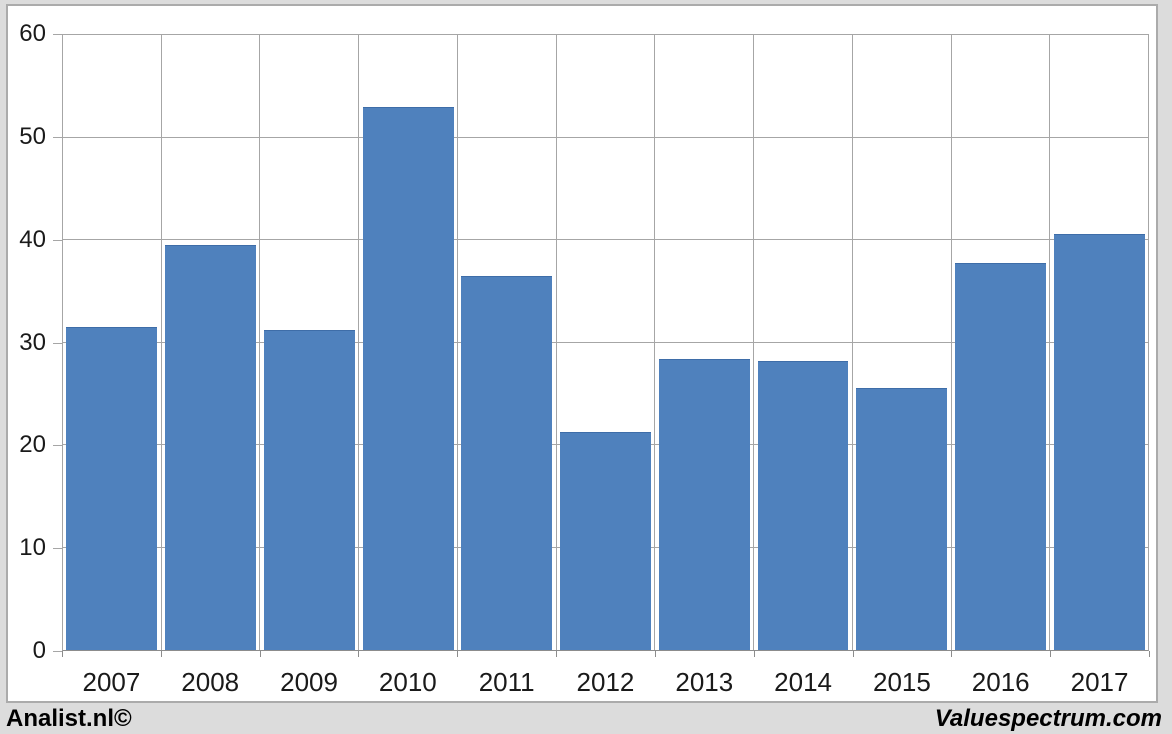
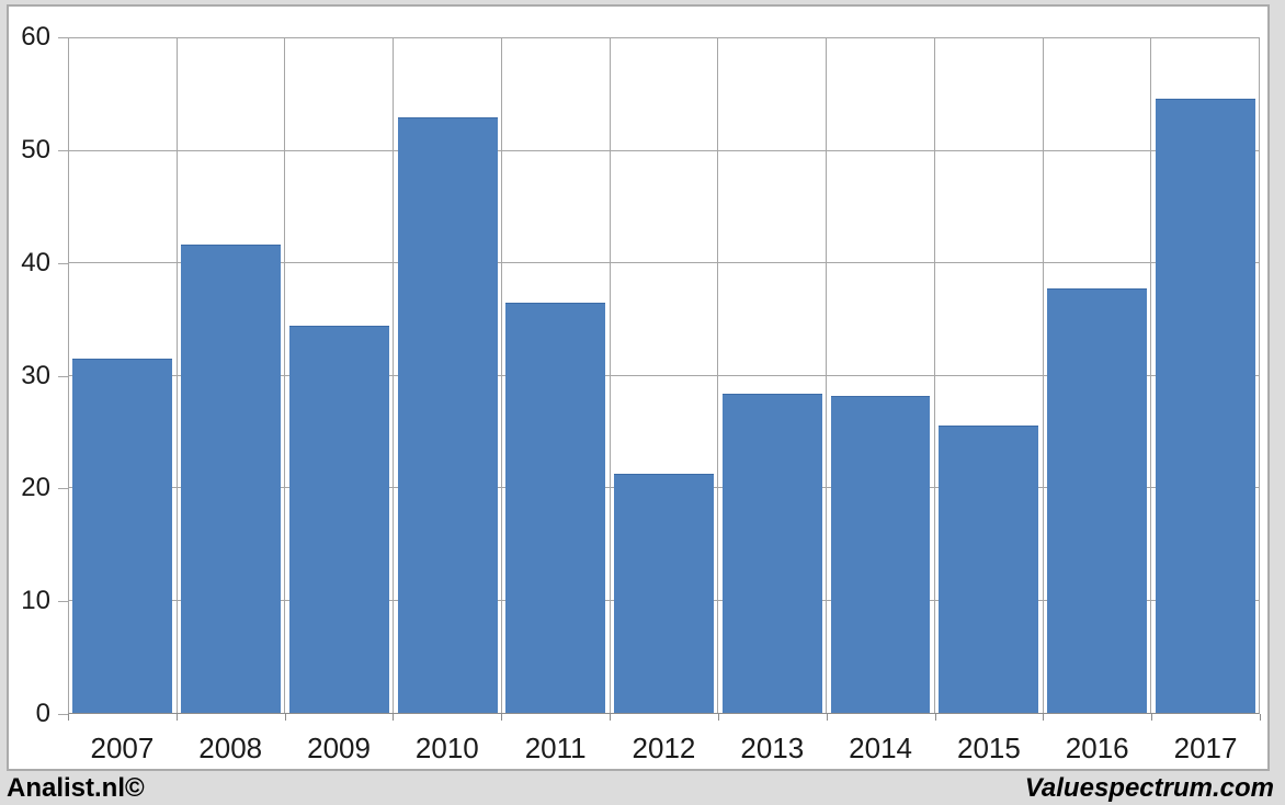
2008: 39.5 -> 41.7
2009: 31.2 -> 34.4
2017: 40.6 -> 54.6
